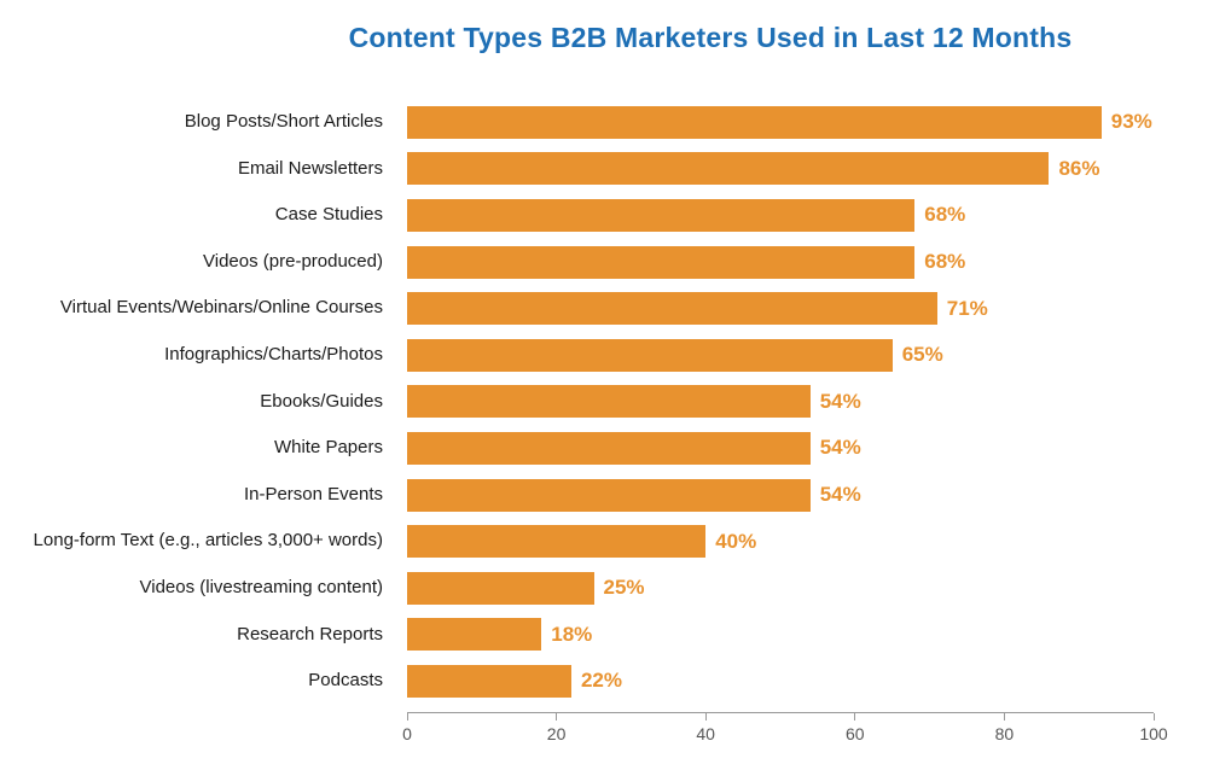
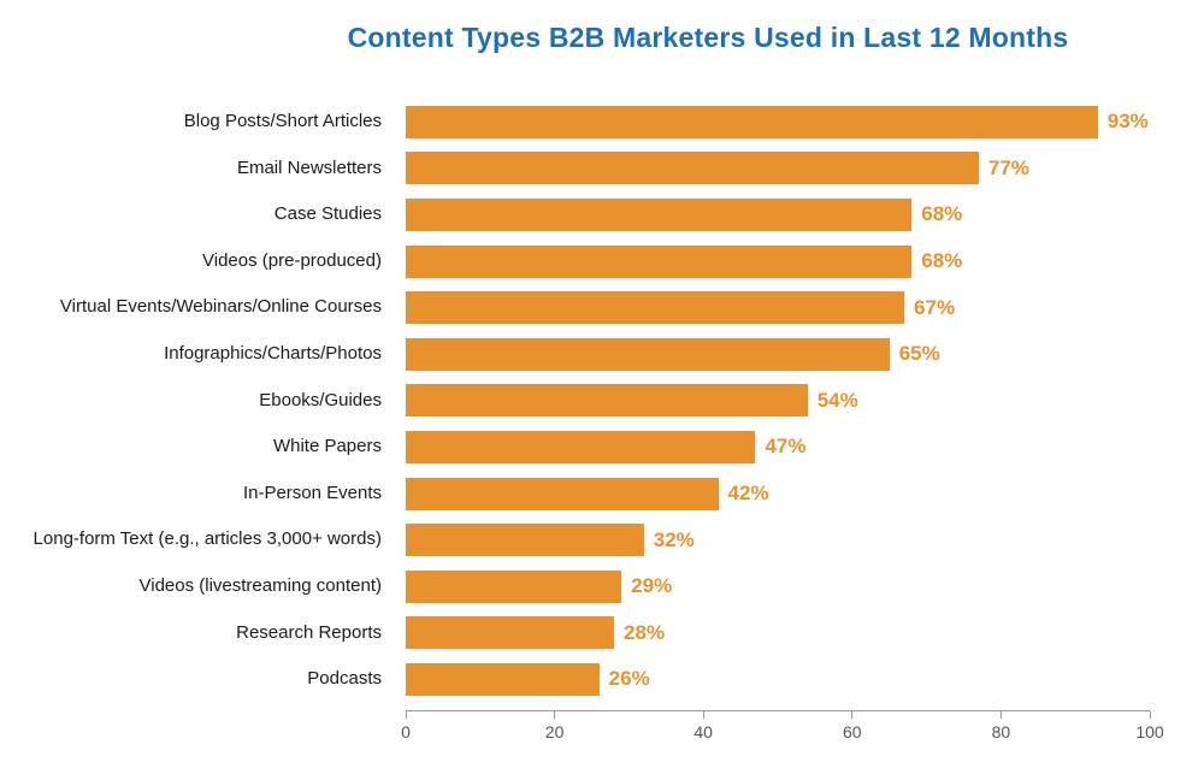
Email Newsletters: 86% -> 77%
Virtual Events/Webinars/Online Courses: 71% -> 67%
White Papers: 54% -> 47%
In-Person Events: 54% -> 42%
Long-form Text (e.g., articles 3,000+ words): 40% -> 32%
Videos (livestreaming content): 25% -> 29%
Research Reports: 18% -> 28%
Podcasts: 22% -> 26%
